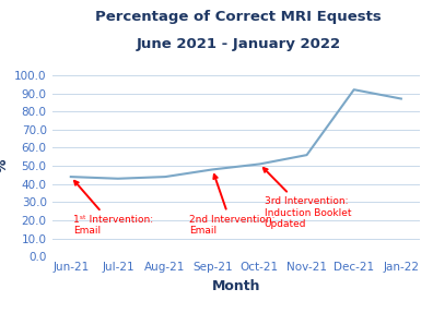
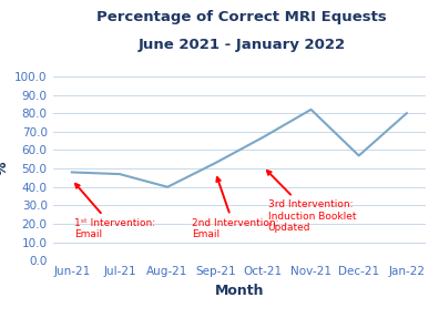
Jun-21: 44 -> 48
Jul-21: 43 -> 47
Aug-21: 44 -> 40
Sep-21: 48 -> 53
Oct-21: 51 -> 67
Nov-21: 56 -> 82
Dec-21: 92 -> 57
Jan-22: 87 -> 80
